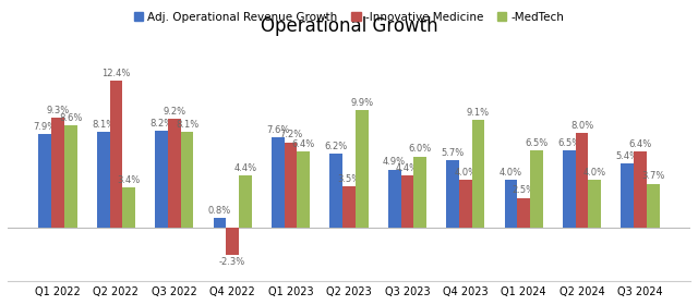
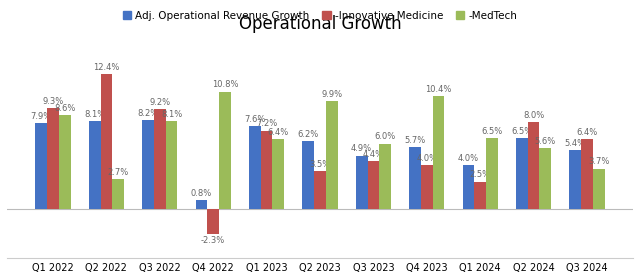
-MedTech/Q2 2022: 3.4% -> 2.7%
-MedTech/Q4 2022: 4.4% -> 10.8%
-MedTech/Q4 2023: 9.1% -> 10.4%
-MedTech/Q2 2024: 4.0% -> 5.6%
